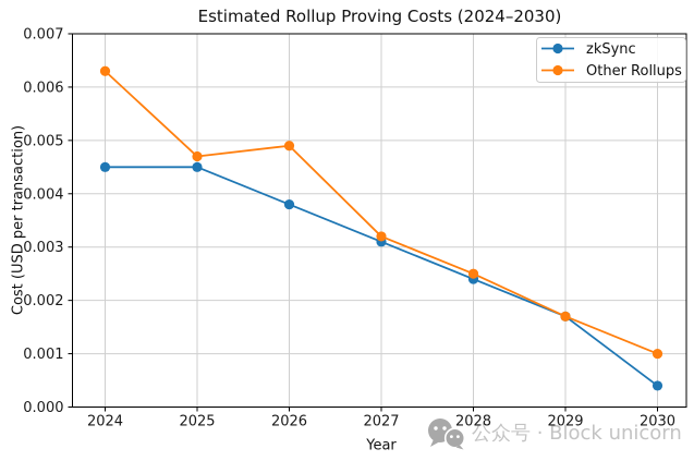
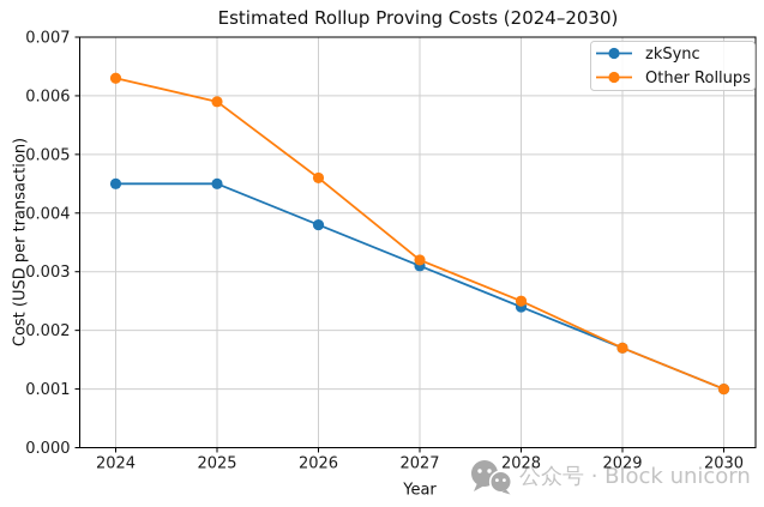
Other Rollups/2025: 0.0047 -> 0.0059
Other Rollups/2026: 0.0049 -> 0.0046
zkSync/2030: 0.0004 -> 0.0010
